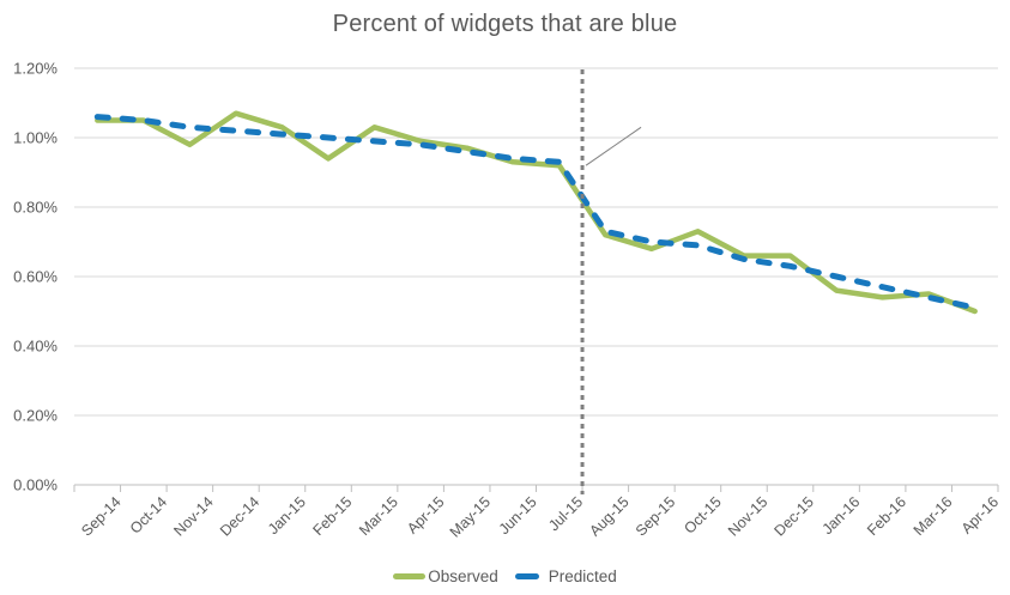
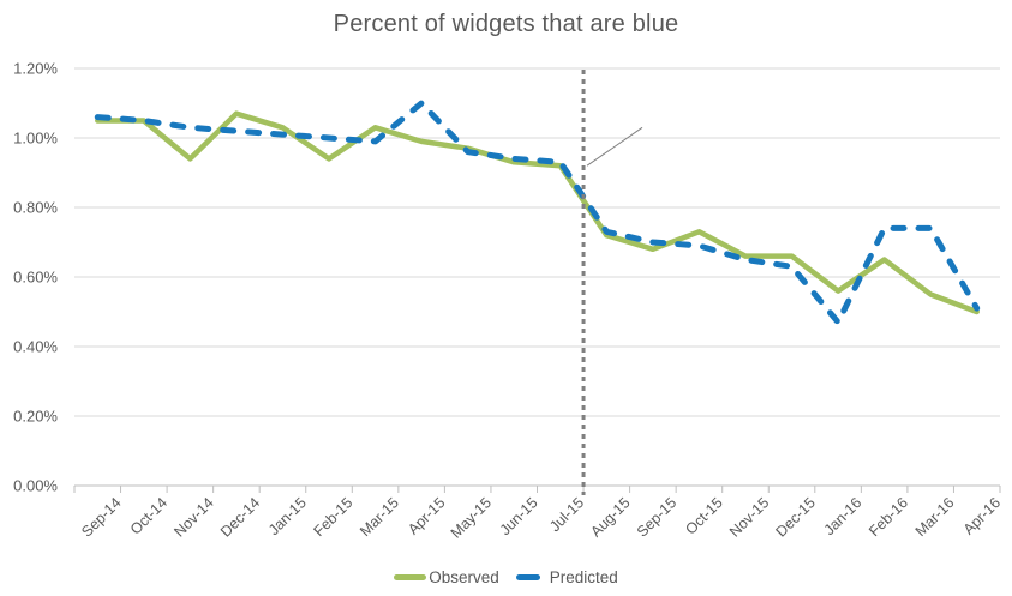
Observed/Nov-14: 0.98% -> 0.94%
Predicted/Apr-15: 0.98% -> 1.10%
Predicted/Jan-16: 0.60% -> 0.47%
Observed/Feb-16: 0.54% -> 0.65%
Predicted/Feb-16: 0.57% -> 0.74%
Predicted/Mar-16: 0.54% -> 0.74%
